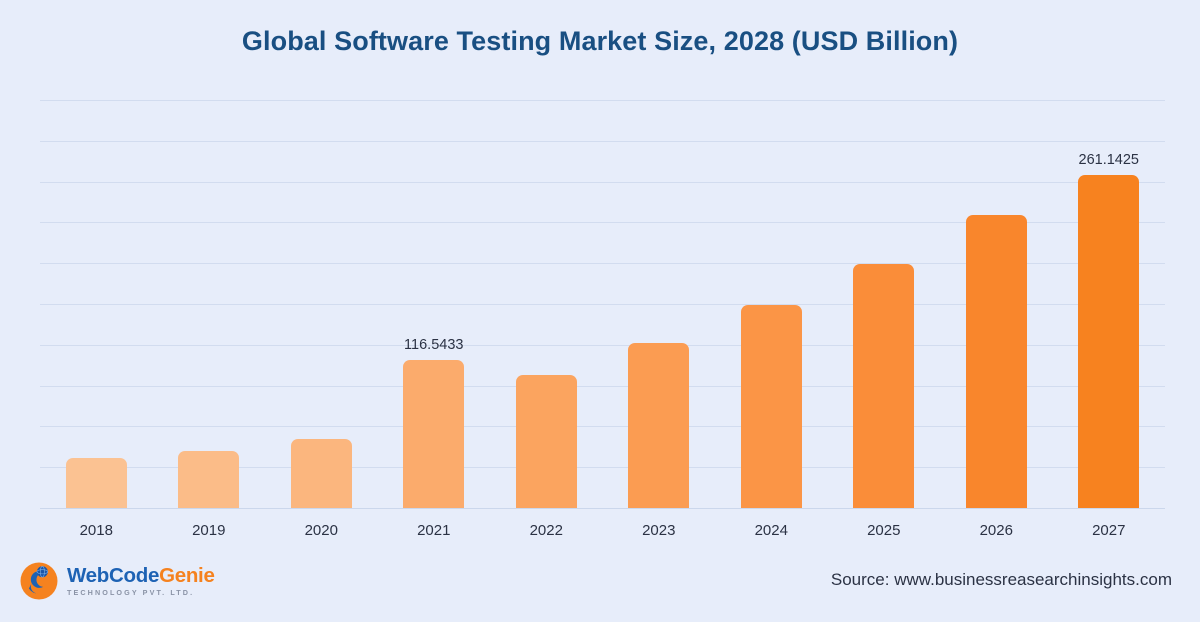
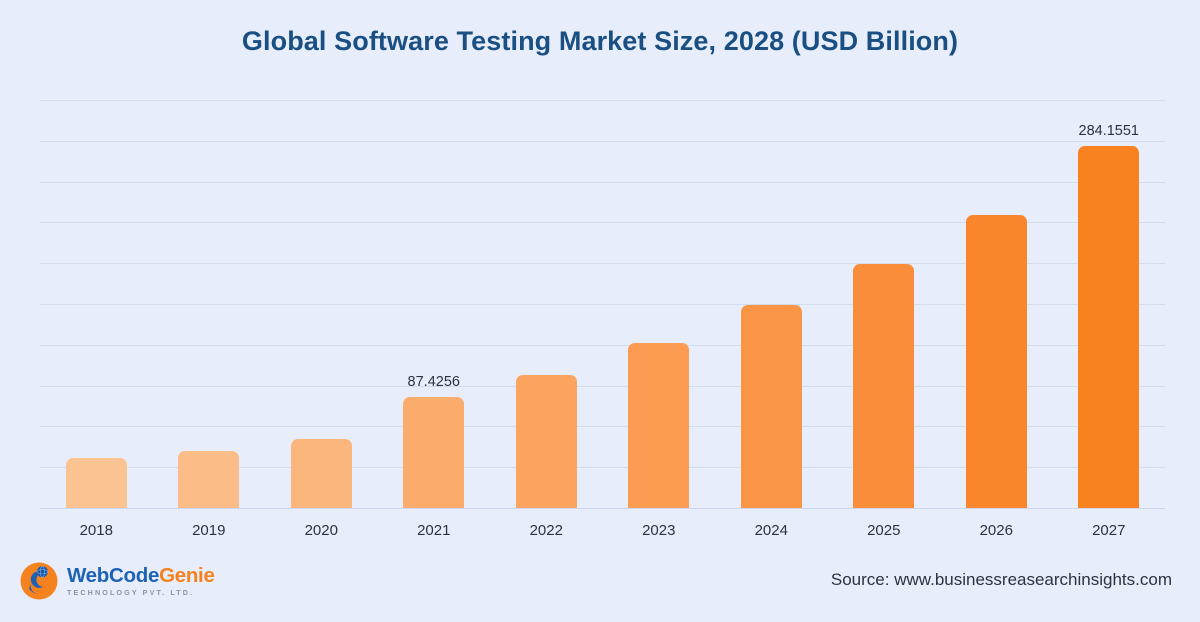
2021: 116.5433 -> 87.4256
2027: 261.1425 -> 284.1551
